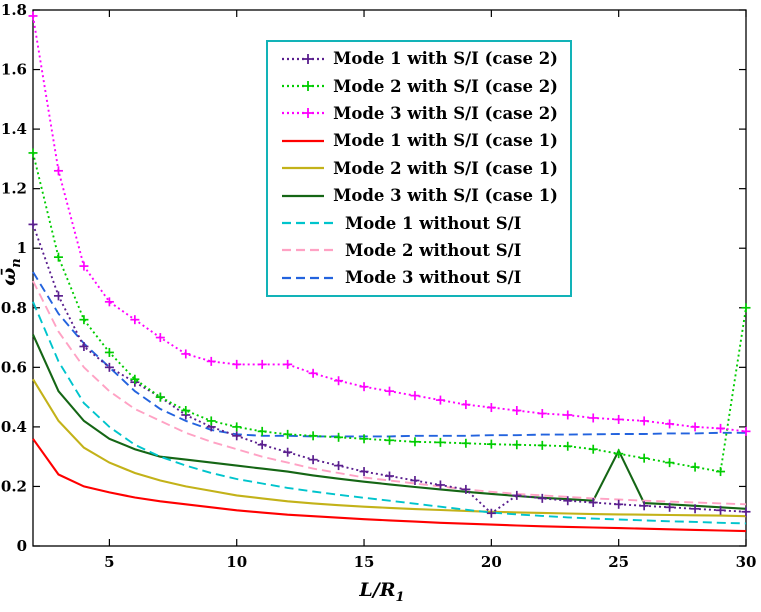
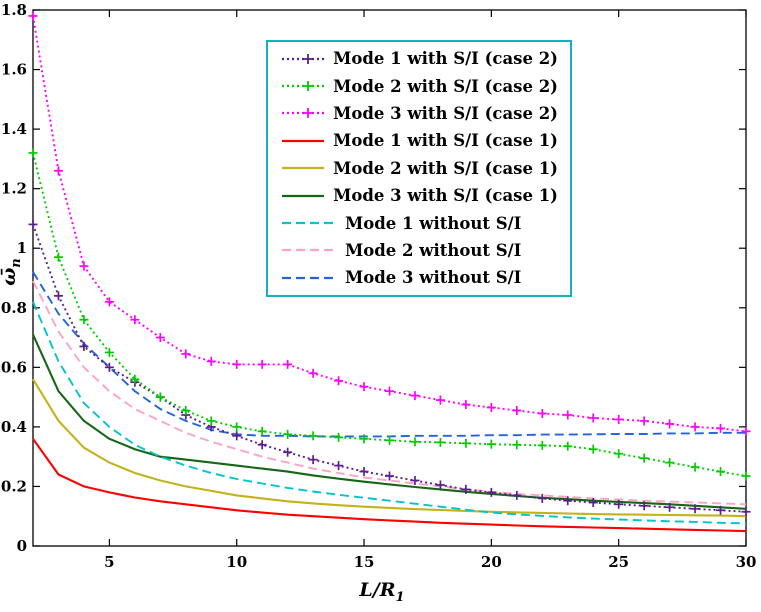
Mode 1 with S/I (case 2)/20: 0.11 -> 0.18
Mode 3 with S/I (case 1)/25: 0.32 -> 0.15
Mode 2 with S/I (case 2)/30: 0.80 -> 0.23
